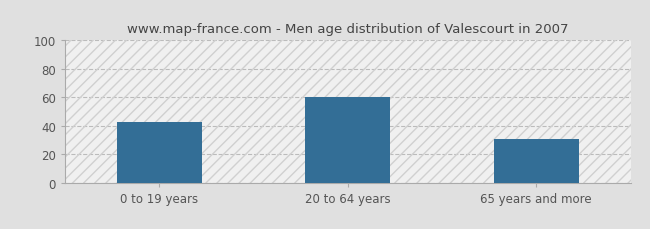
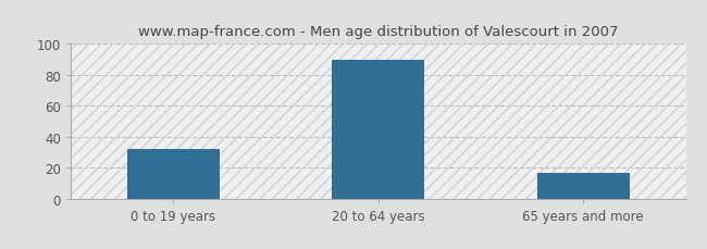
0 to 19 years: 43 -> 32
20 to 64 years: 60 -> 90
65 years and more: 31 -> 17
